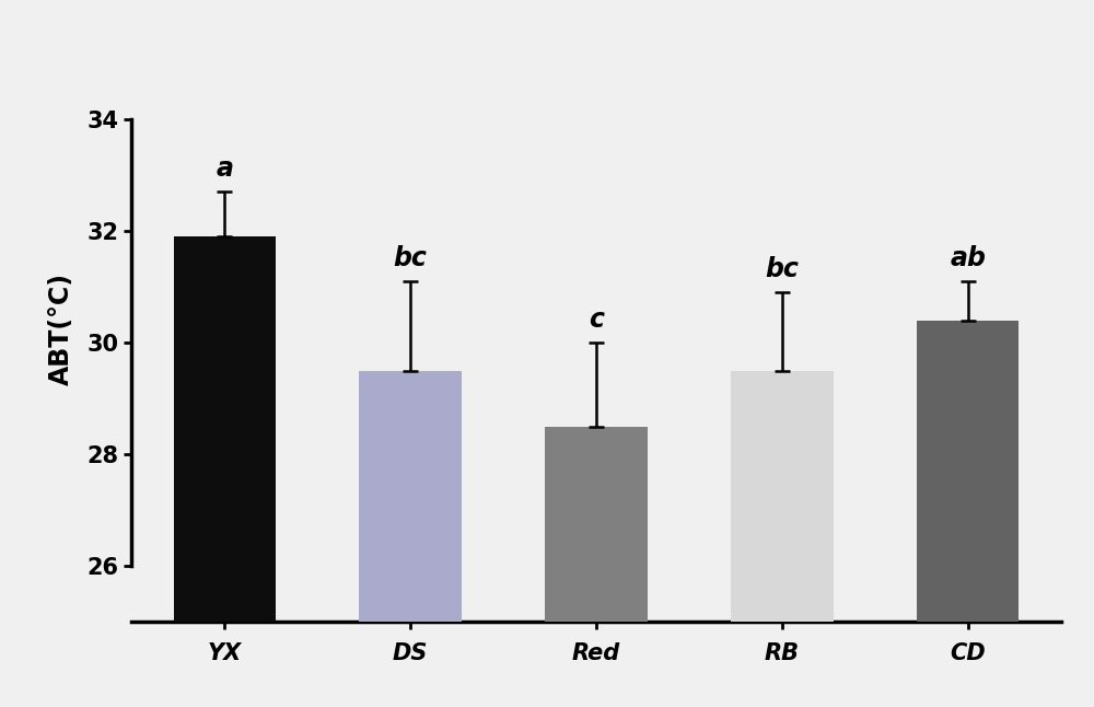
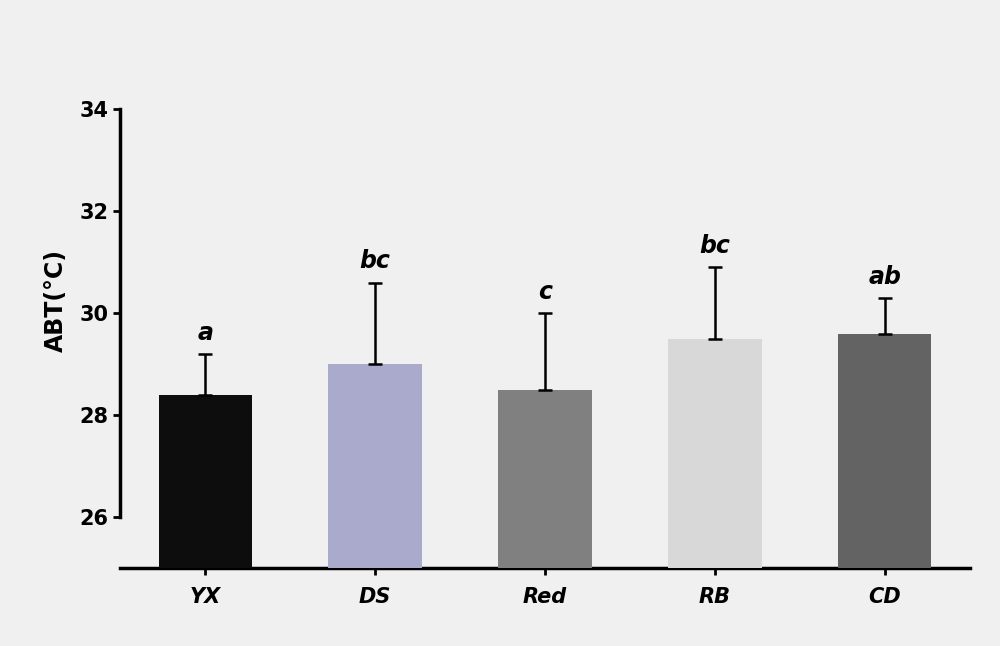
YX: 31.9 -> 28.4
DS: 29.5 -> 29.0
CD: 30.4 -> 29.6
